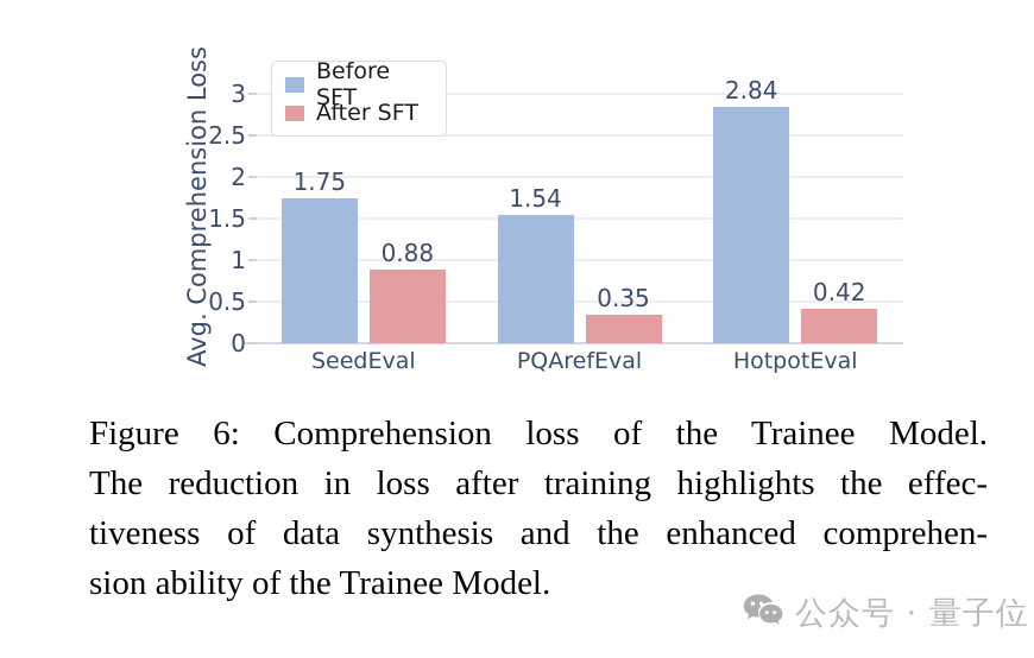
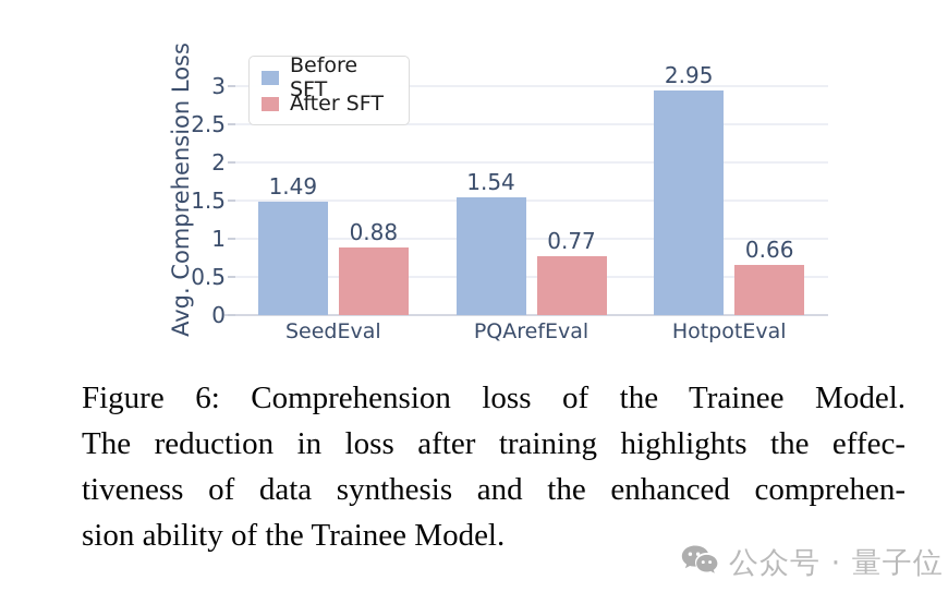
Before SFT/SeedEval: 1.75 -> 1.49
After SFT/PQArefEval: 0.35 -> 0.77
Before SFT/HotpotEval: 2.84 -> 2.95
After SFT/HotpotEval: 0.42 -> 0.66
